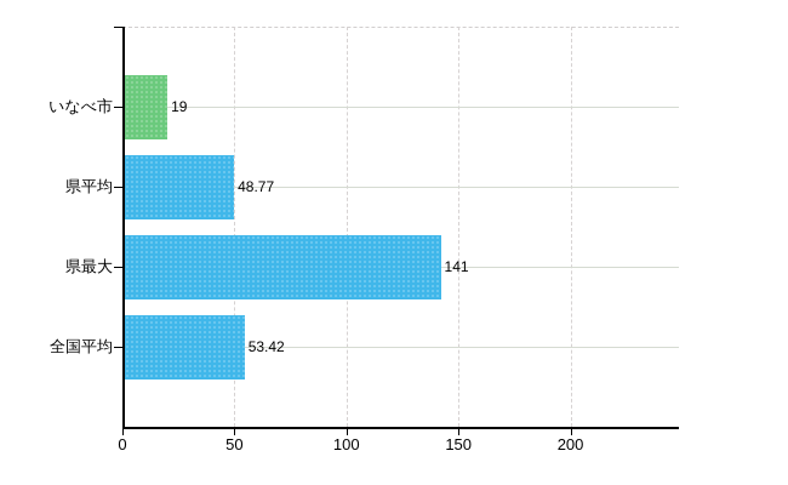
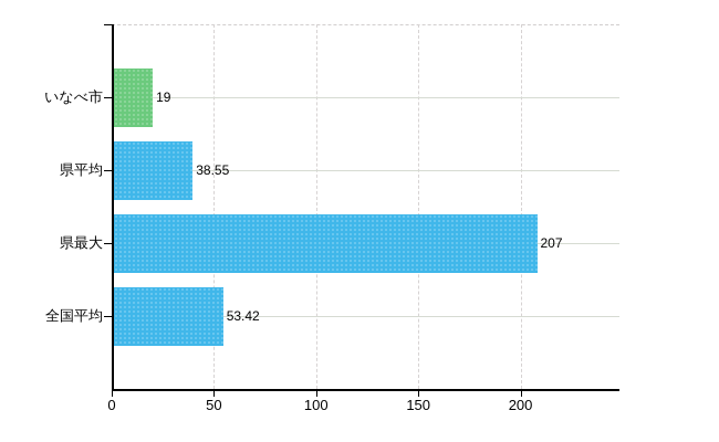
県平均: 48.77 -> 38.55
県最大: 141 -> 207
